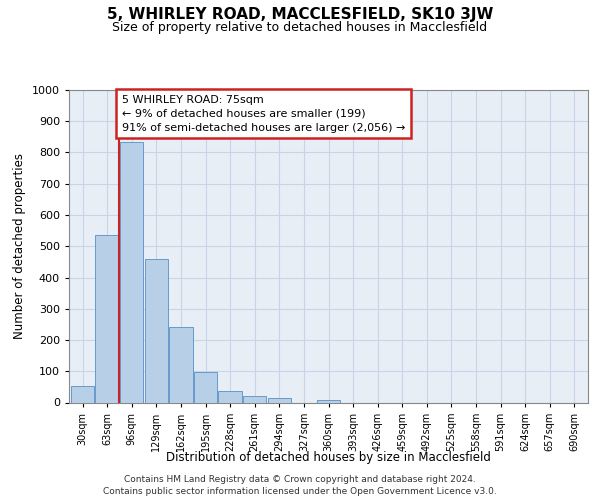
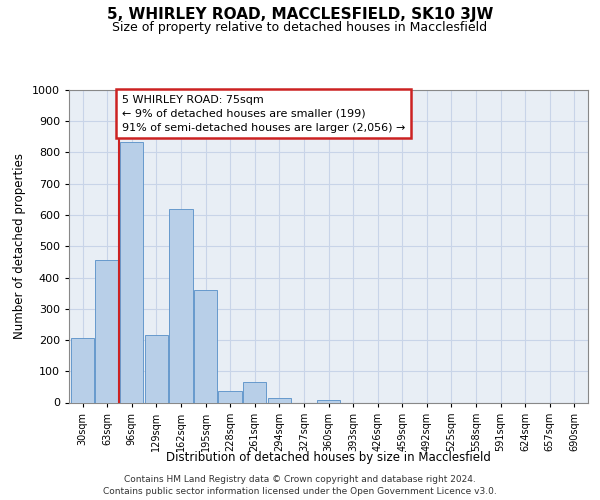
30sqm: 52 -> 205
63sqm: 535 -> 455
129sqm: 458 -> 215
162sqm: 242 -> 620
195sqm: 98 -> 360
261sqm: 22 -> 65
